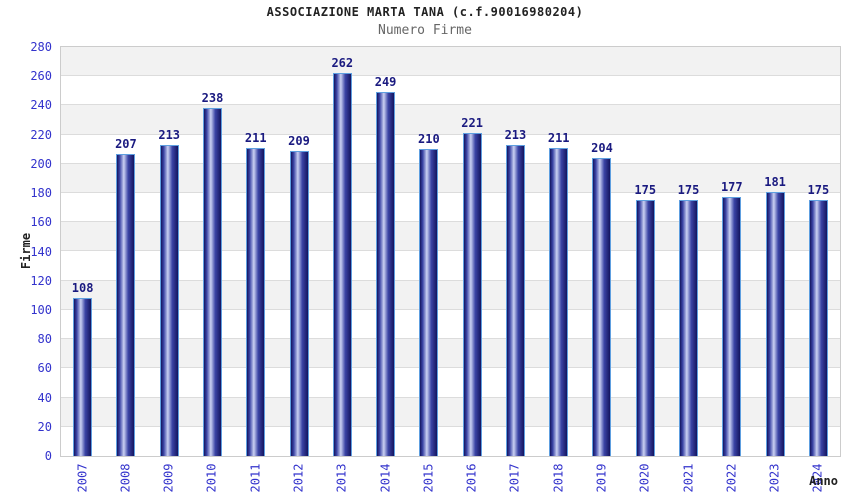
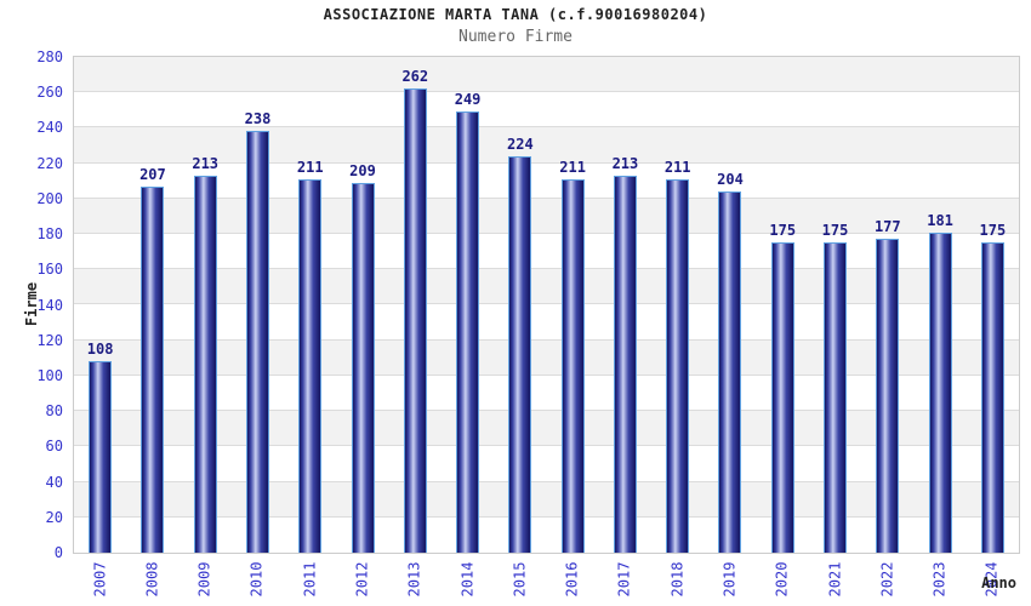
2015: 210 -> 224
2016: 221 -> 211
